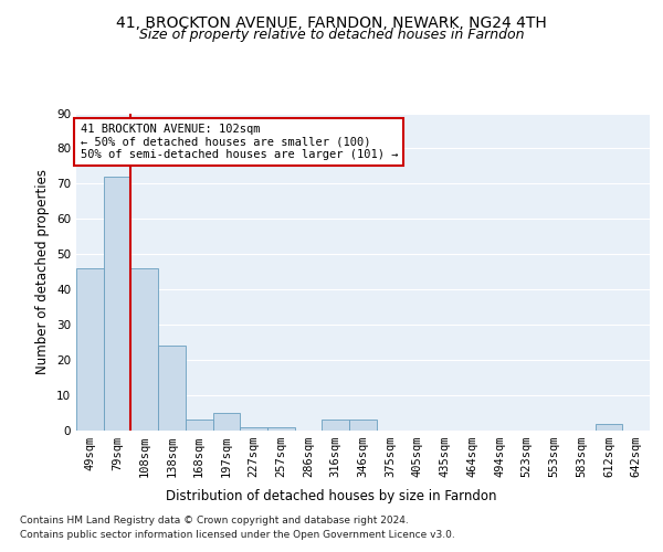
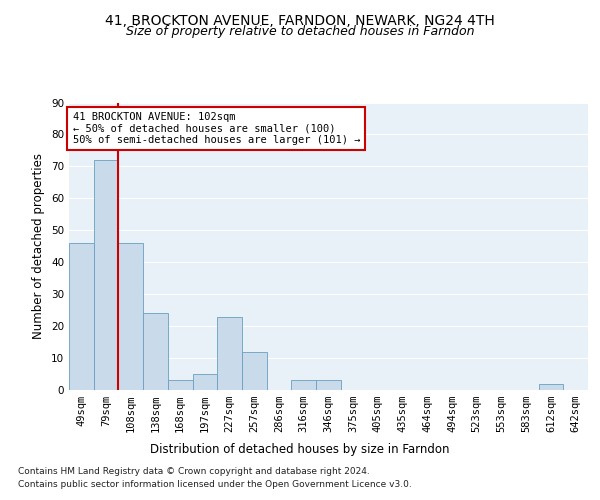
227sqm: 1 -> 23
257sqm: 1 -> 12
